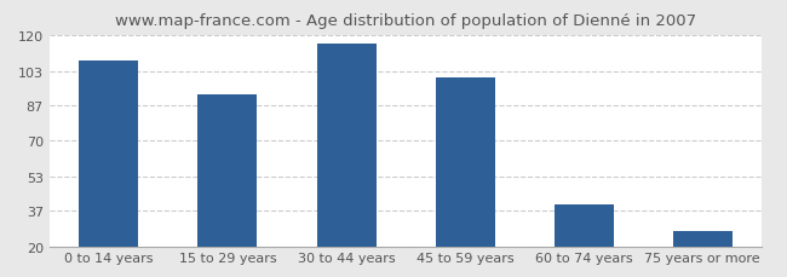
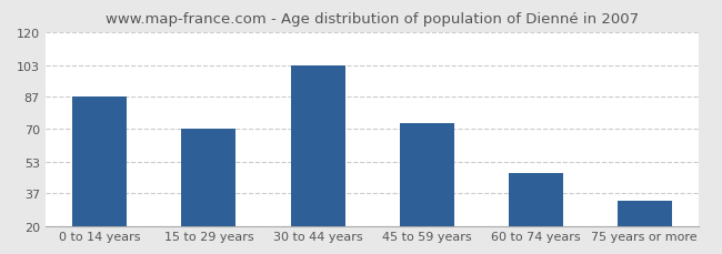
0 to 14 years: 108 -> 87
15 to 29 years: 92 -> 70
30 to 44 years: 116 -> 103
45 to 59 years: 100 -> 73
60 to 74 years: 40 -> 47
75 years or more: 27 -> 33
